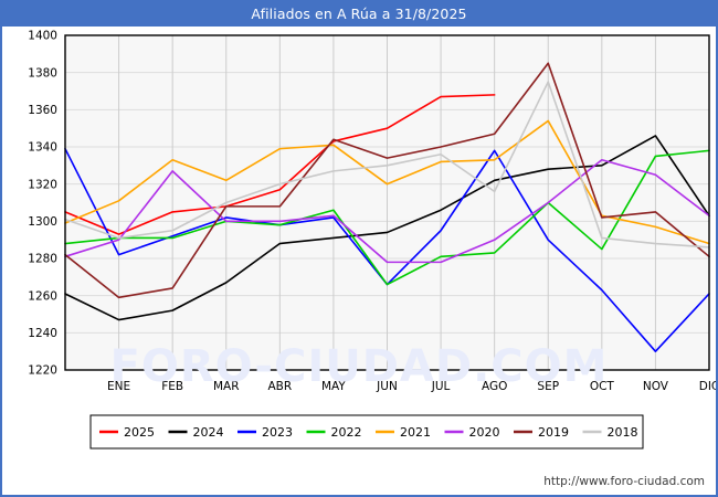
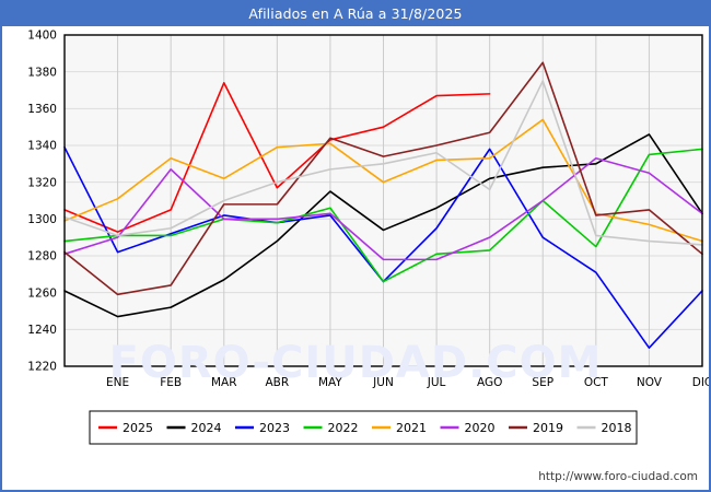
2025/MAR: 1308 -> 1374
2024/MAY: 1291 -> 1315
2023/OCT: 1263 -> 1271
